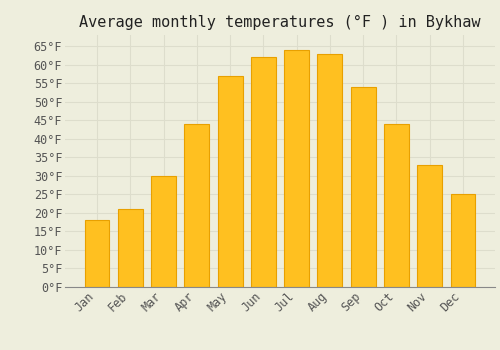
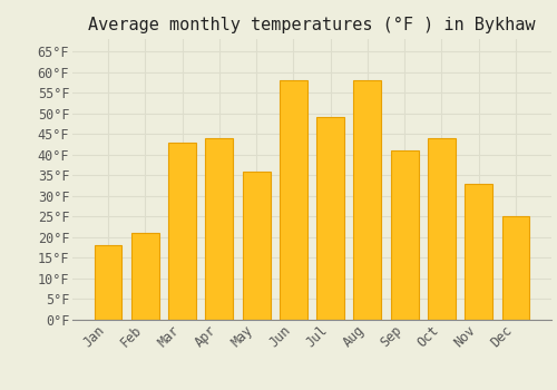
Mar: 30°F -> 43°F
May: 57°F -> 36°F
Jun: 62°F -> 58°F
Jul: 64°F -> 49°F
Aug: 63°F -> 58°F
Sep: 54°F -> 41°F
